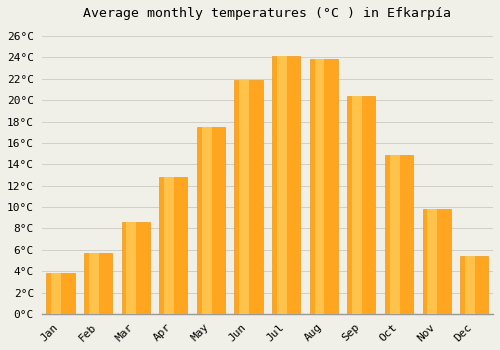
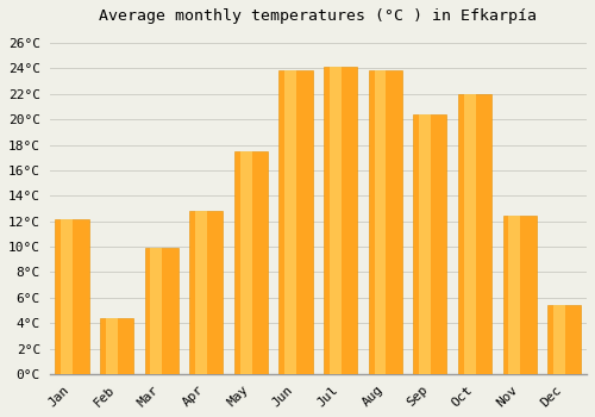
Jan: 3.8°C -> 12.2°C
Feb: 5.7°C -> 4.4°C
Mar: 8.6°C -> 9.9°C
Jun: 21.9°C -> 23.8°C
Oct: 14.9°C -> 22.0°C
Nov: 9.8°C -> 12.4°C
